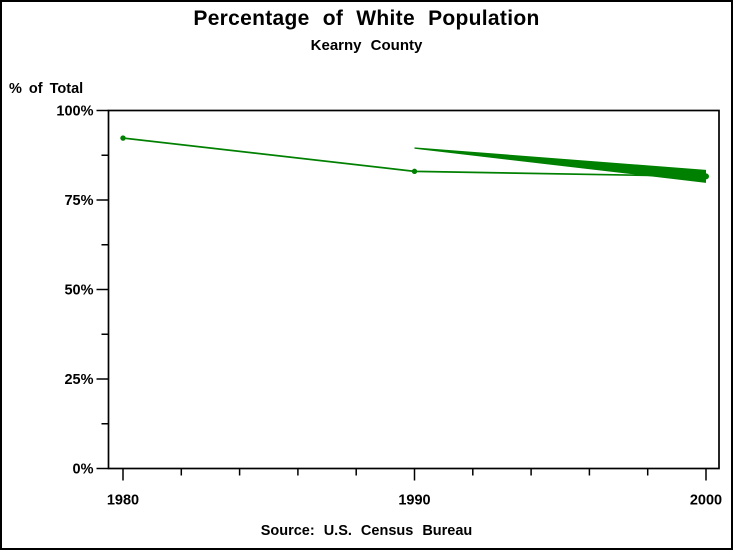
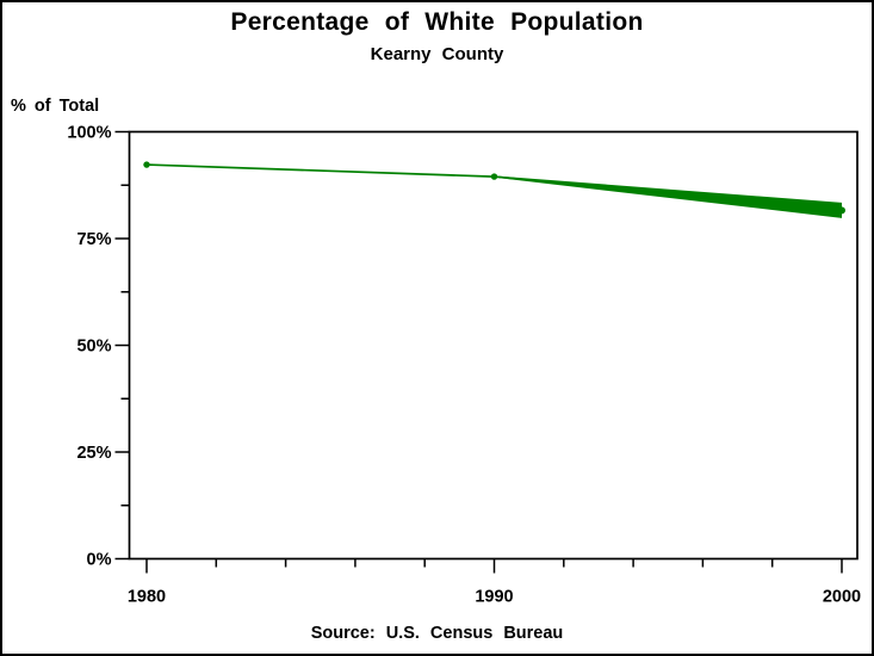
1990: 83% -> 90%
